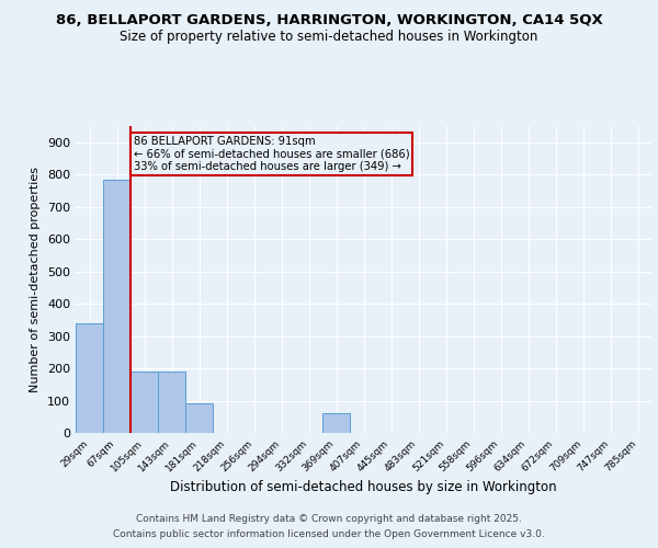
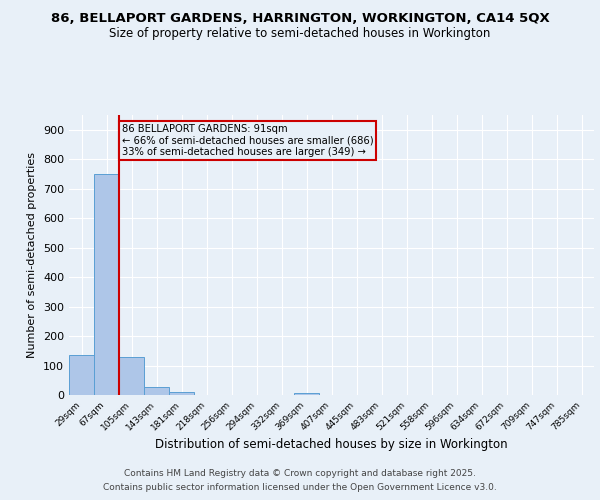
29sqm: 340 -> 135
67sqm: 785 -> 750
105sqm: 190 -> 128
143sqm: 190 -> 28
181sqm: 90 -> 11
369sqm: 60 -> 8
